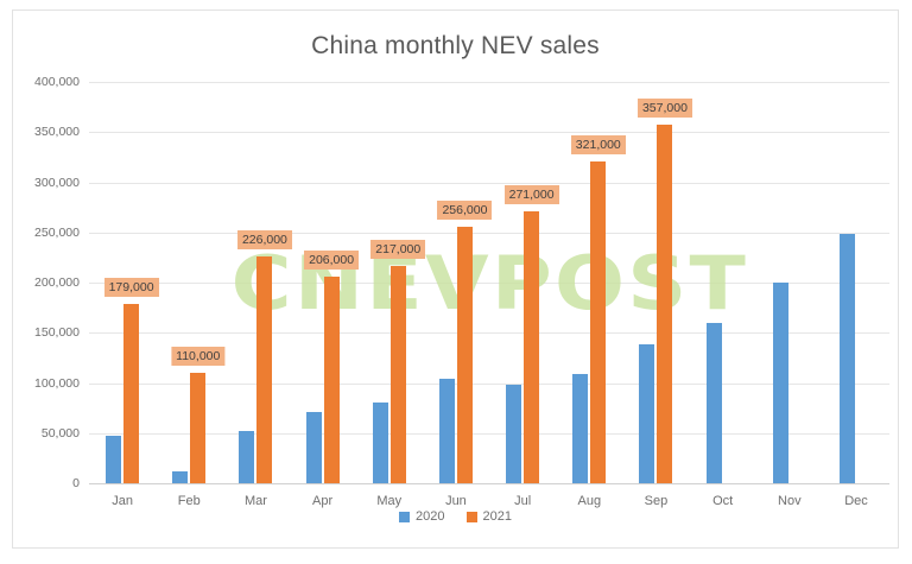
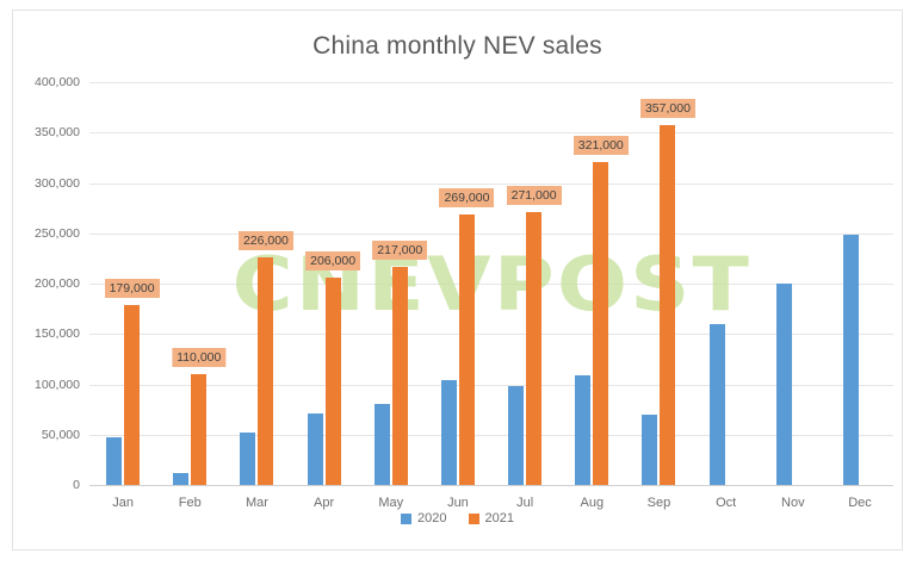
2021/Jun: 256,000 -> 269,000
2020/Sep: 140000 -> 70000
